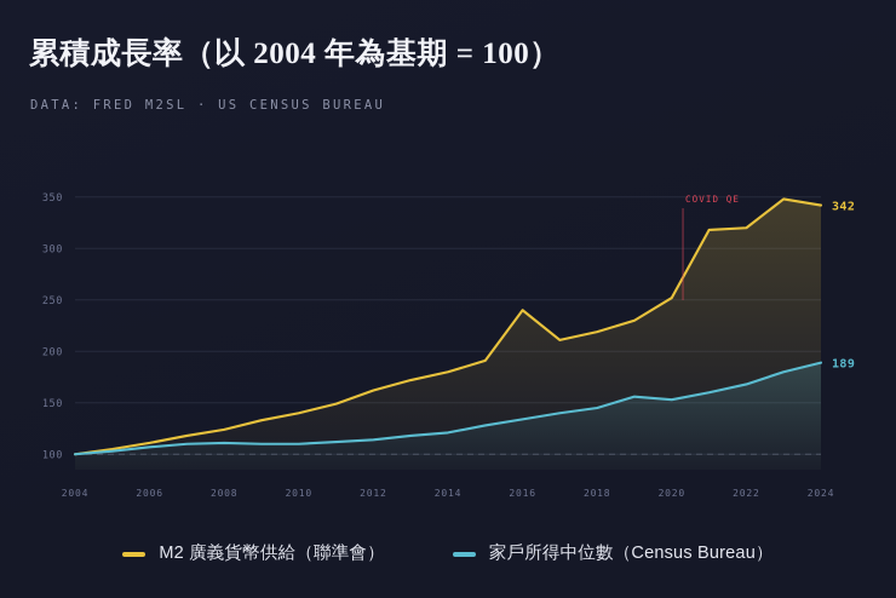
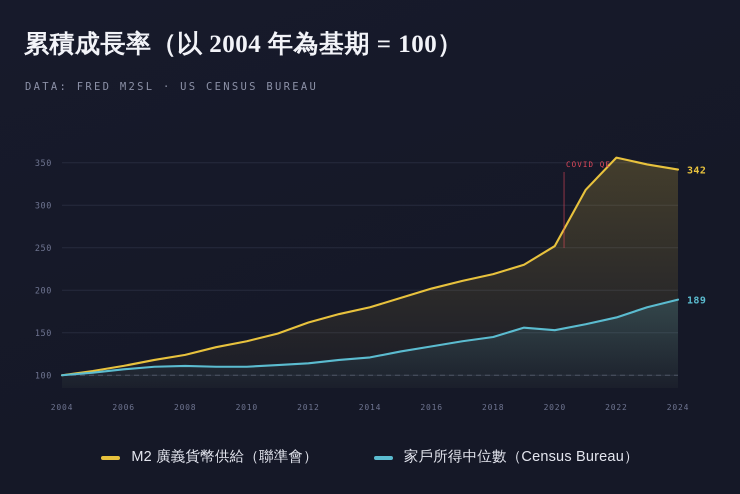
M2 廣義貨幣供給（聯準會）/2016: 240 -> 200
M2 廣義貨幣供給（聯準會）/2022: 320 -> 360
